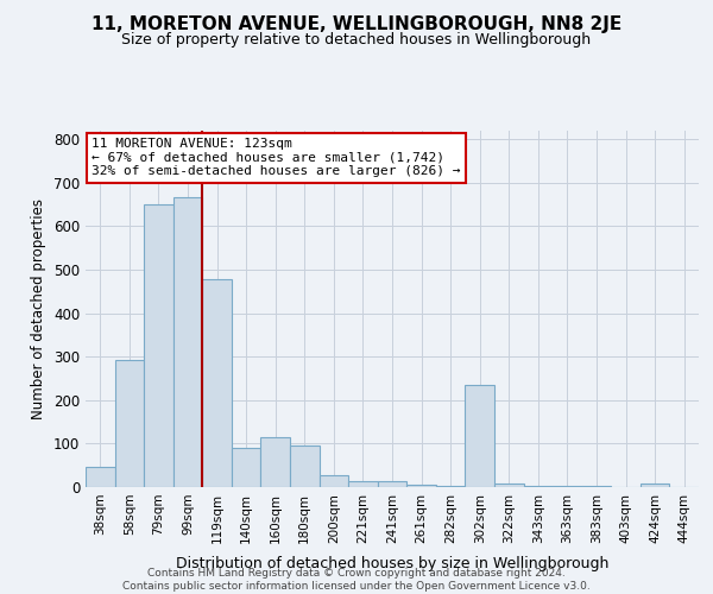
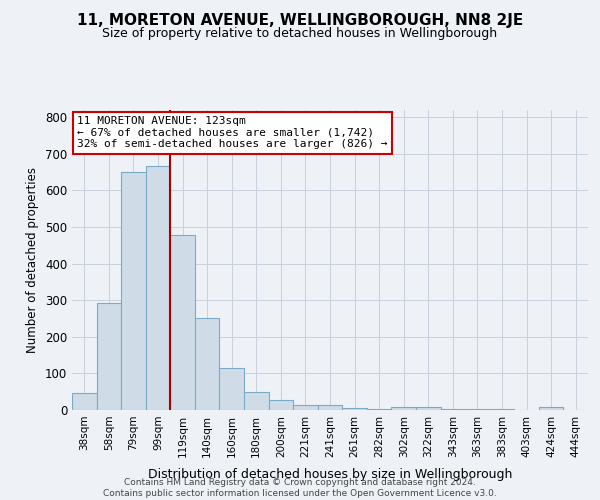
140sqm: 90 -> 251
180sqm: 95 -> 50
302sqm: 235 -> 9
